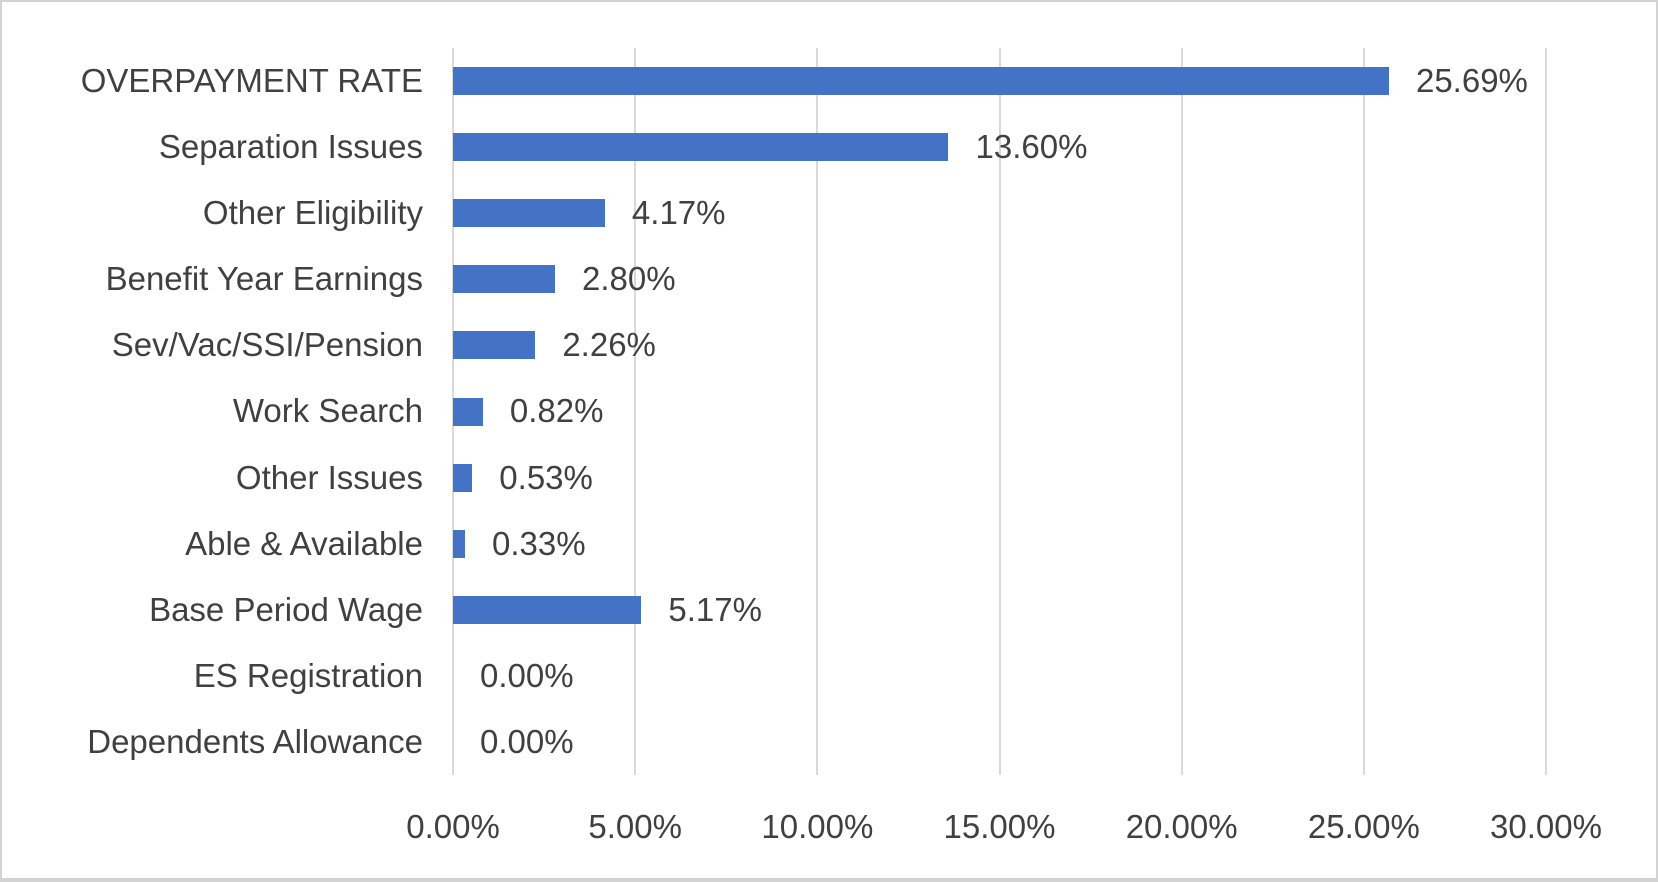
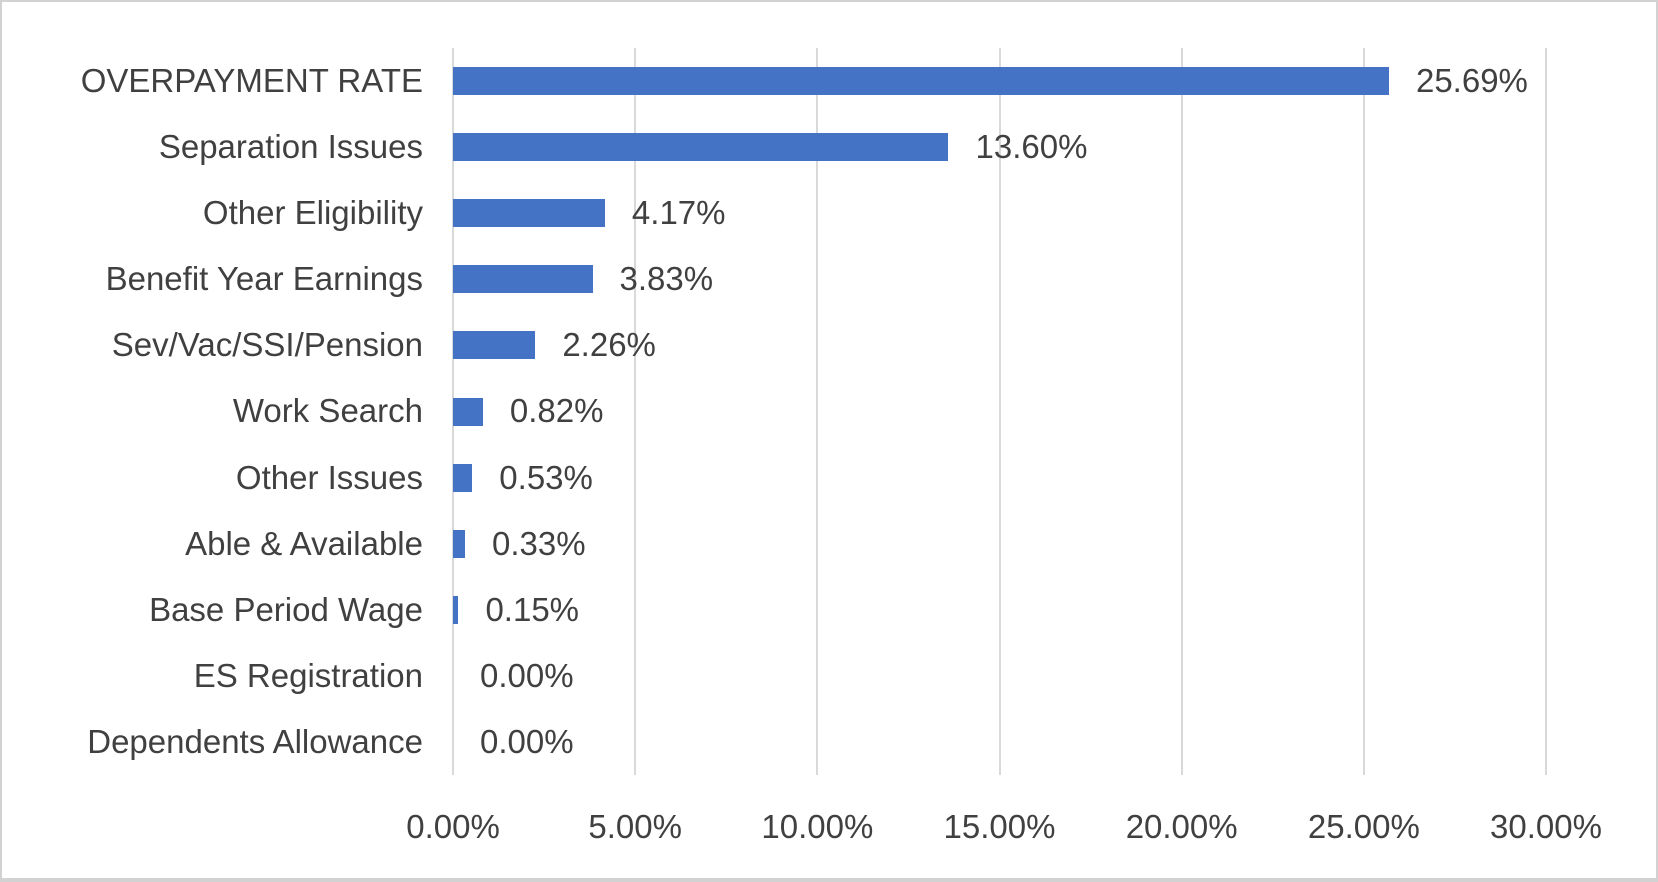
Benefit Year Earnings: 2.80% -> 3.83%
Base Period Wage: 5.17% -> 0.15%
